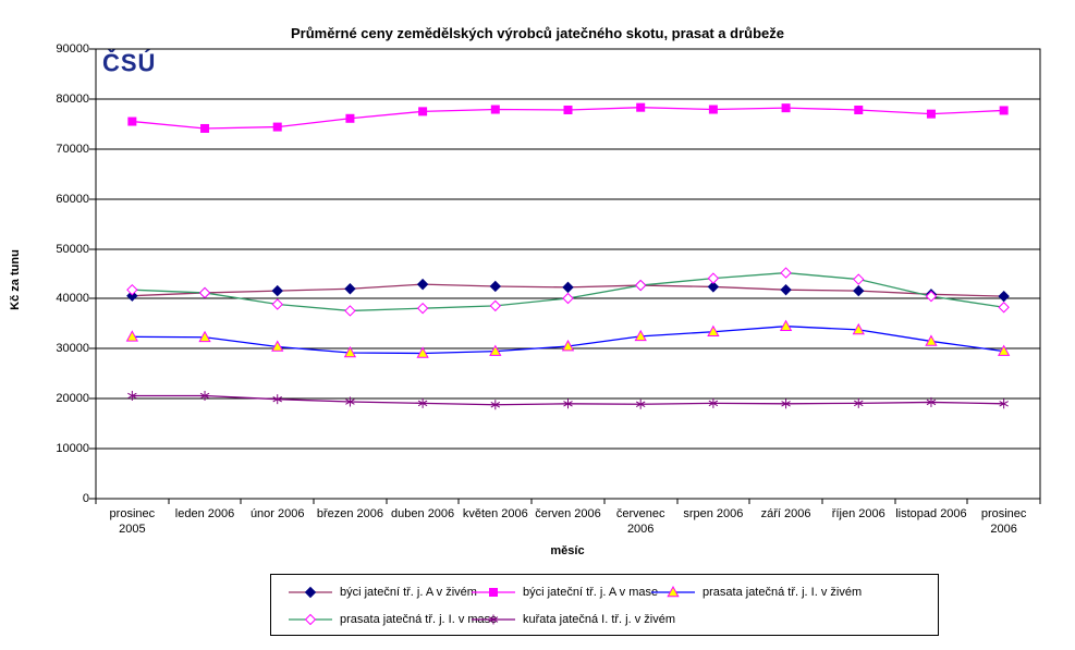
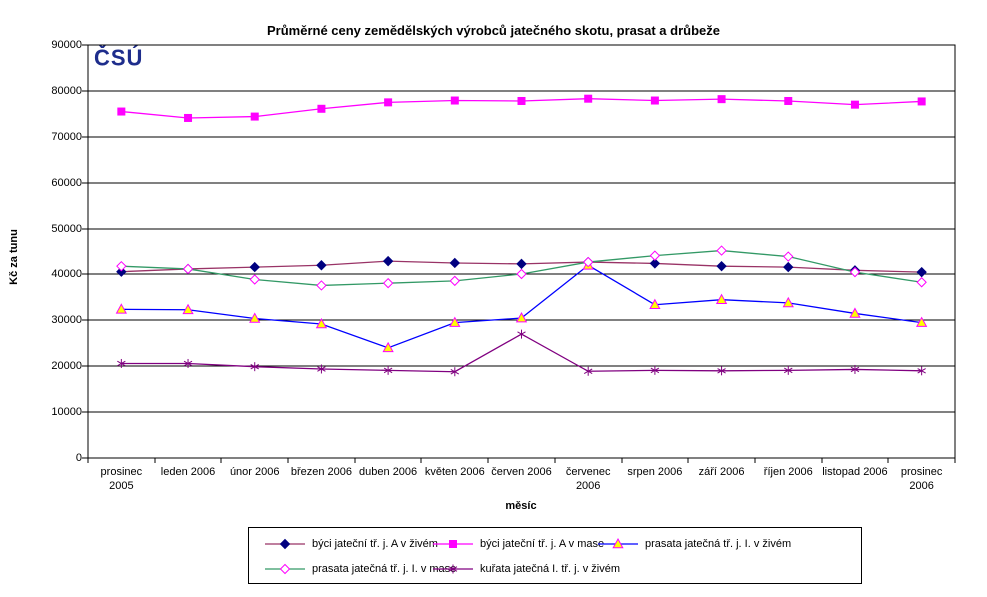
prasata jatečná tř. j. I. v živém/duben 2006: 29000 -> 24000
kuřata jatečná I. tř. j. v živém/červen 2006: 19000 -> 27000
prasata jatečná tř. j. I. v živém/červenec 2006: 32000 -> 42000
